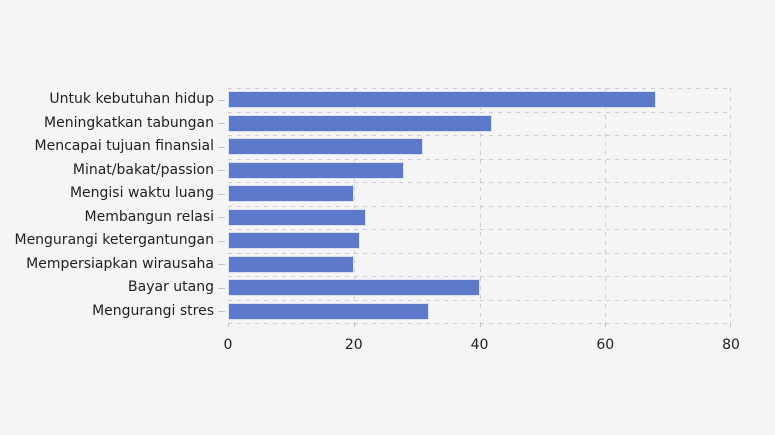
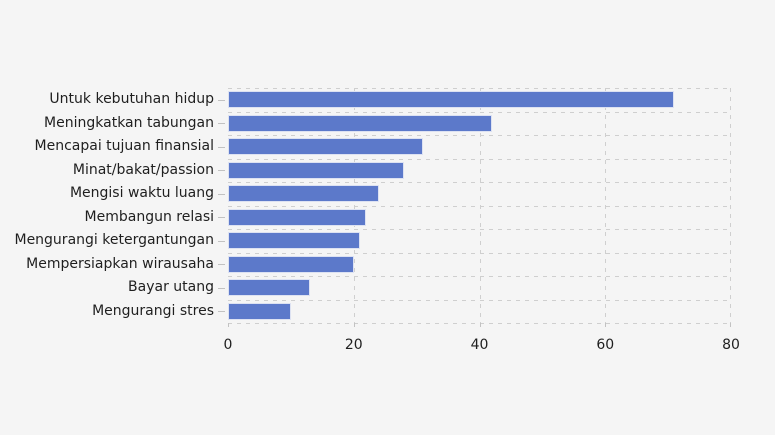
Untuk kebutuhan hidup: 68 -> 71
Mengisi waktu luang: 20 -> 24
Bayar utang: 40 -> 13
Mengurangi stres: 32 -> 10
